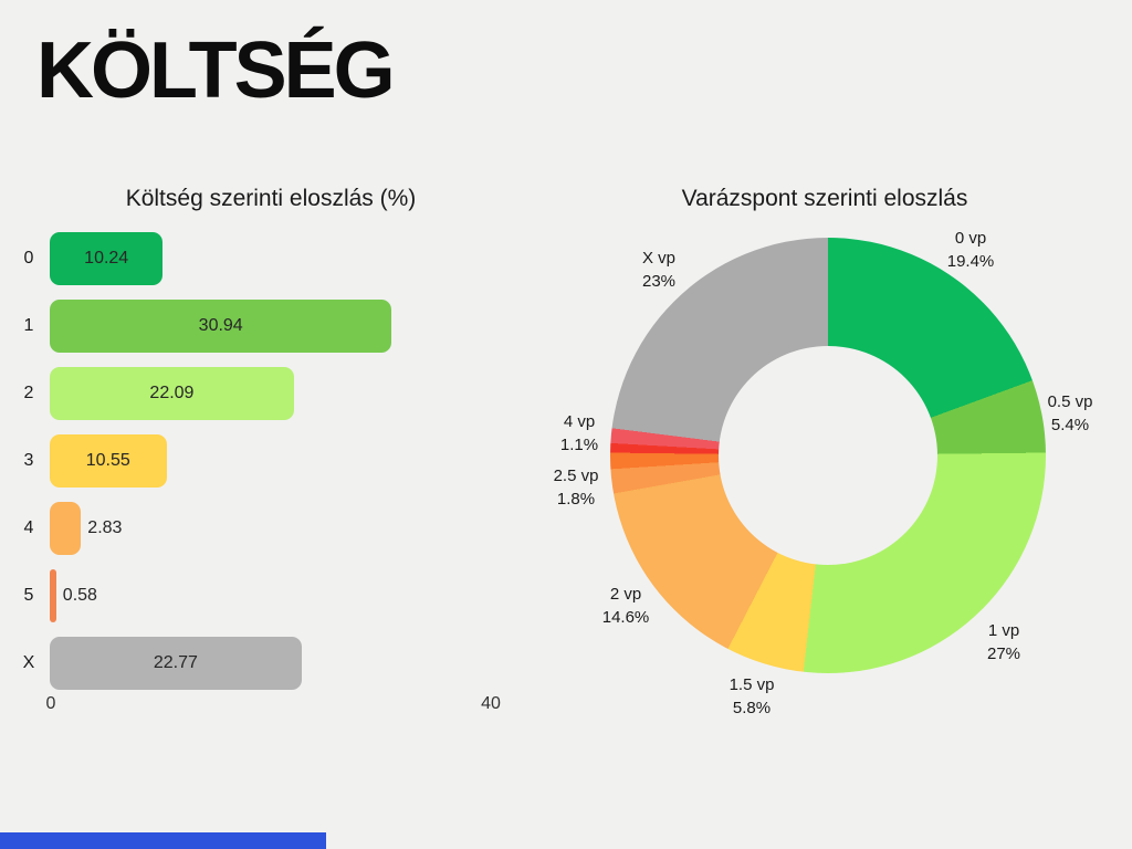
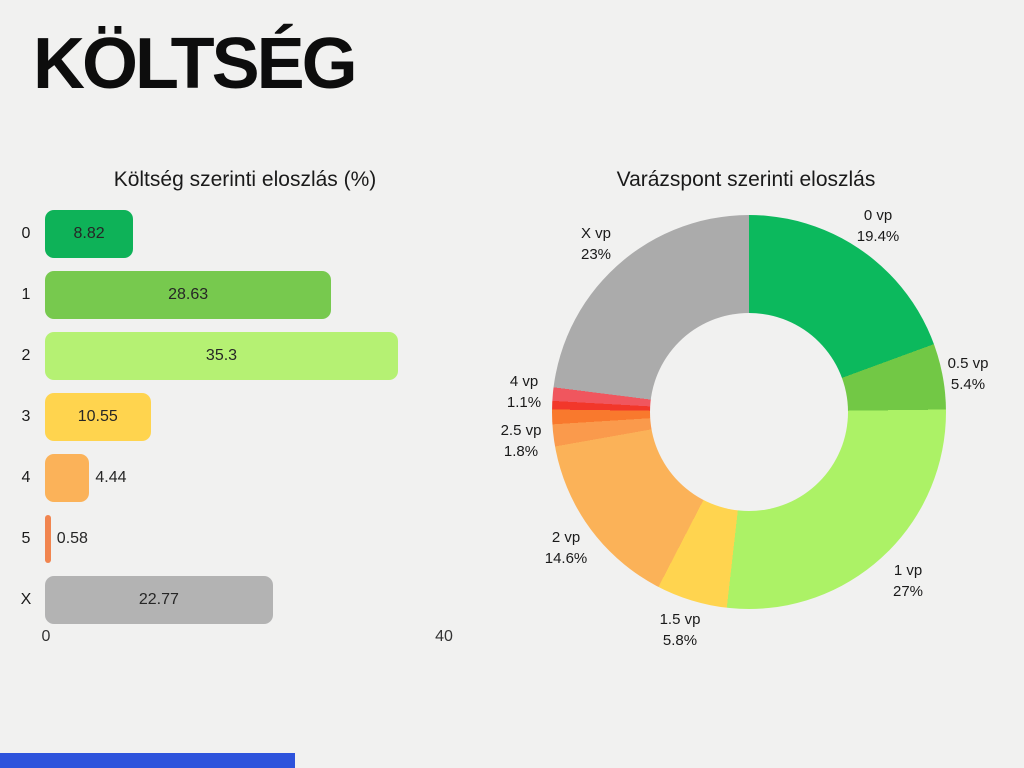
Költség szerinti eloszlás (%)/0: 10.24 -> 8.82
Költség szerinti eloszlás (%)/1: 30.94 -> 28.63
Költség szerinti eloszlás (%)/2: 22.09 -> 35.3
Költség szerinti eloszlás (%)/4: 2.83 -> 4.44
